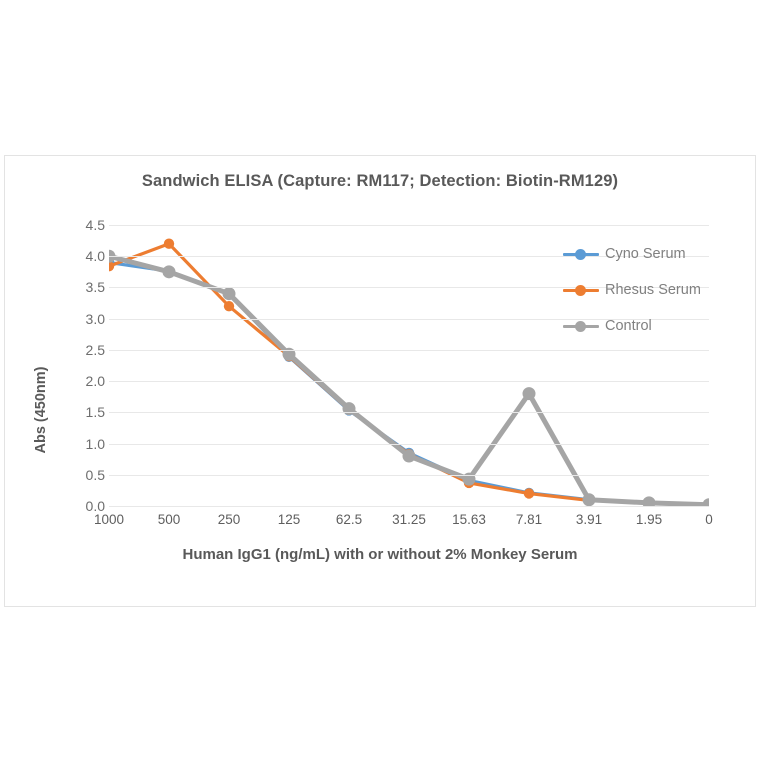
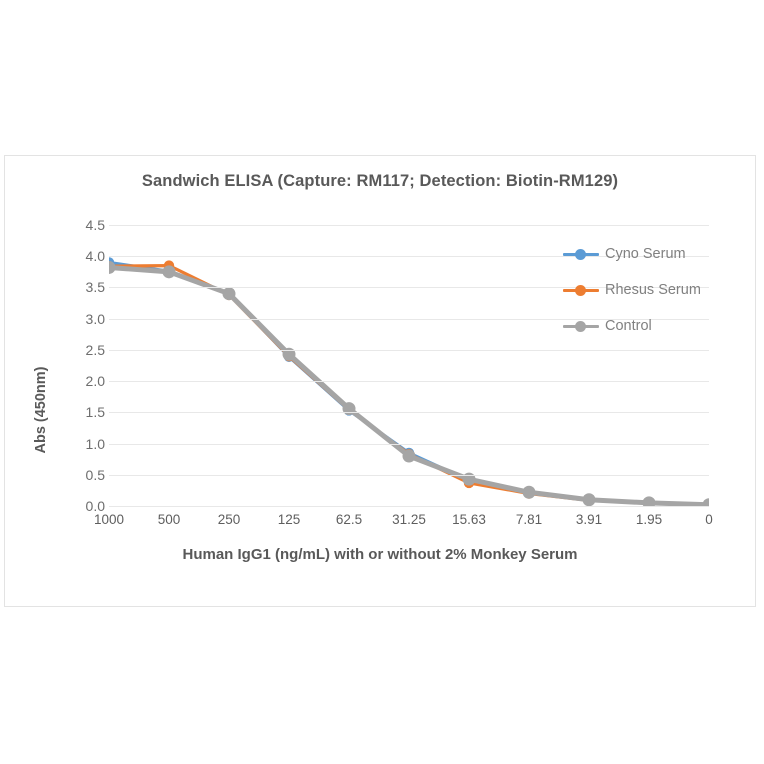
Control/1000: 4.0 -> 3.8
Rhesus Serum/500: 4.2 -> 3.9
Rhesus Serum/250: 3.2 -> 3.4
Control/7.81: 1.8 -> 0.2
